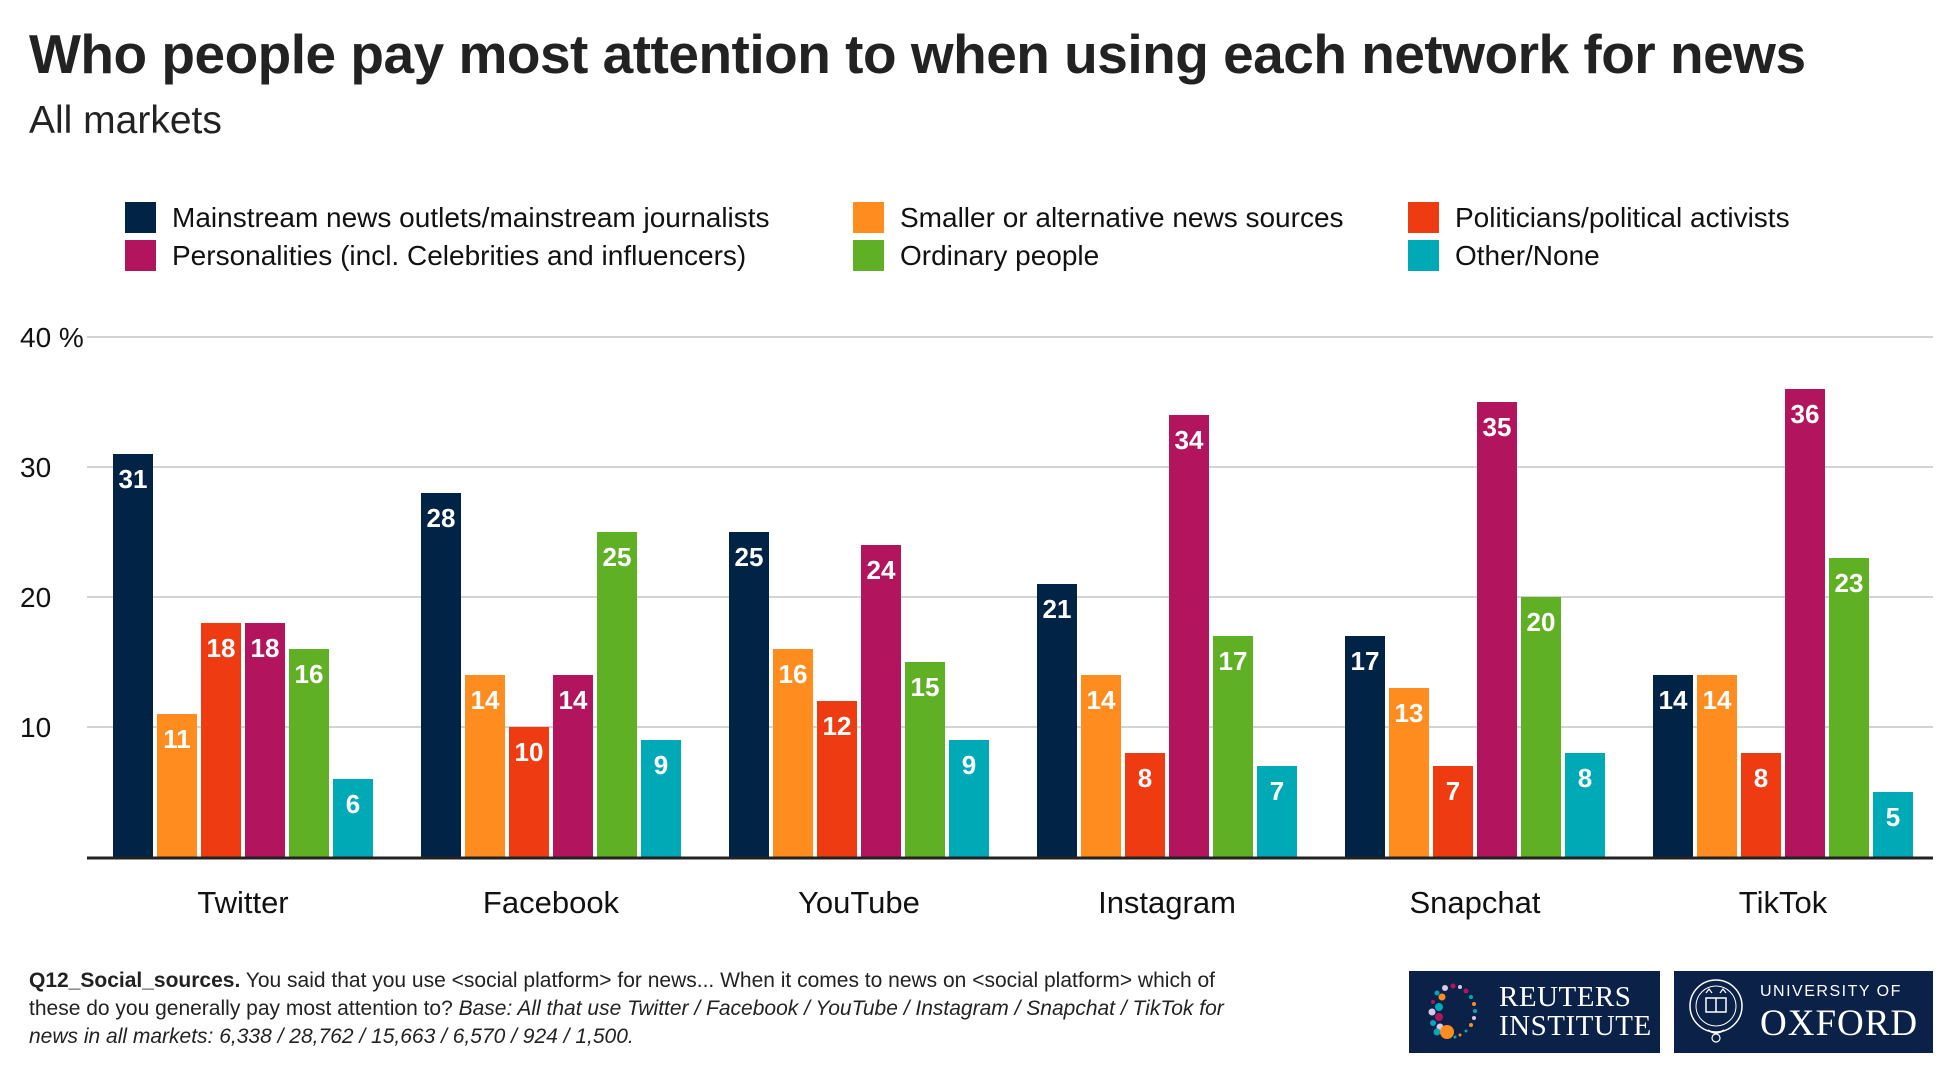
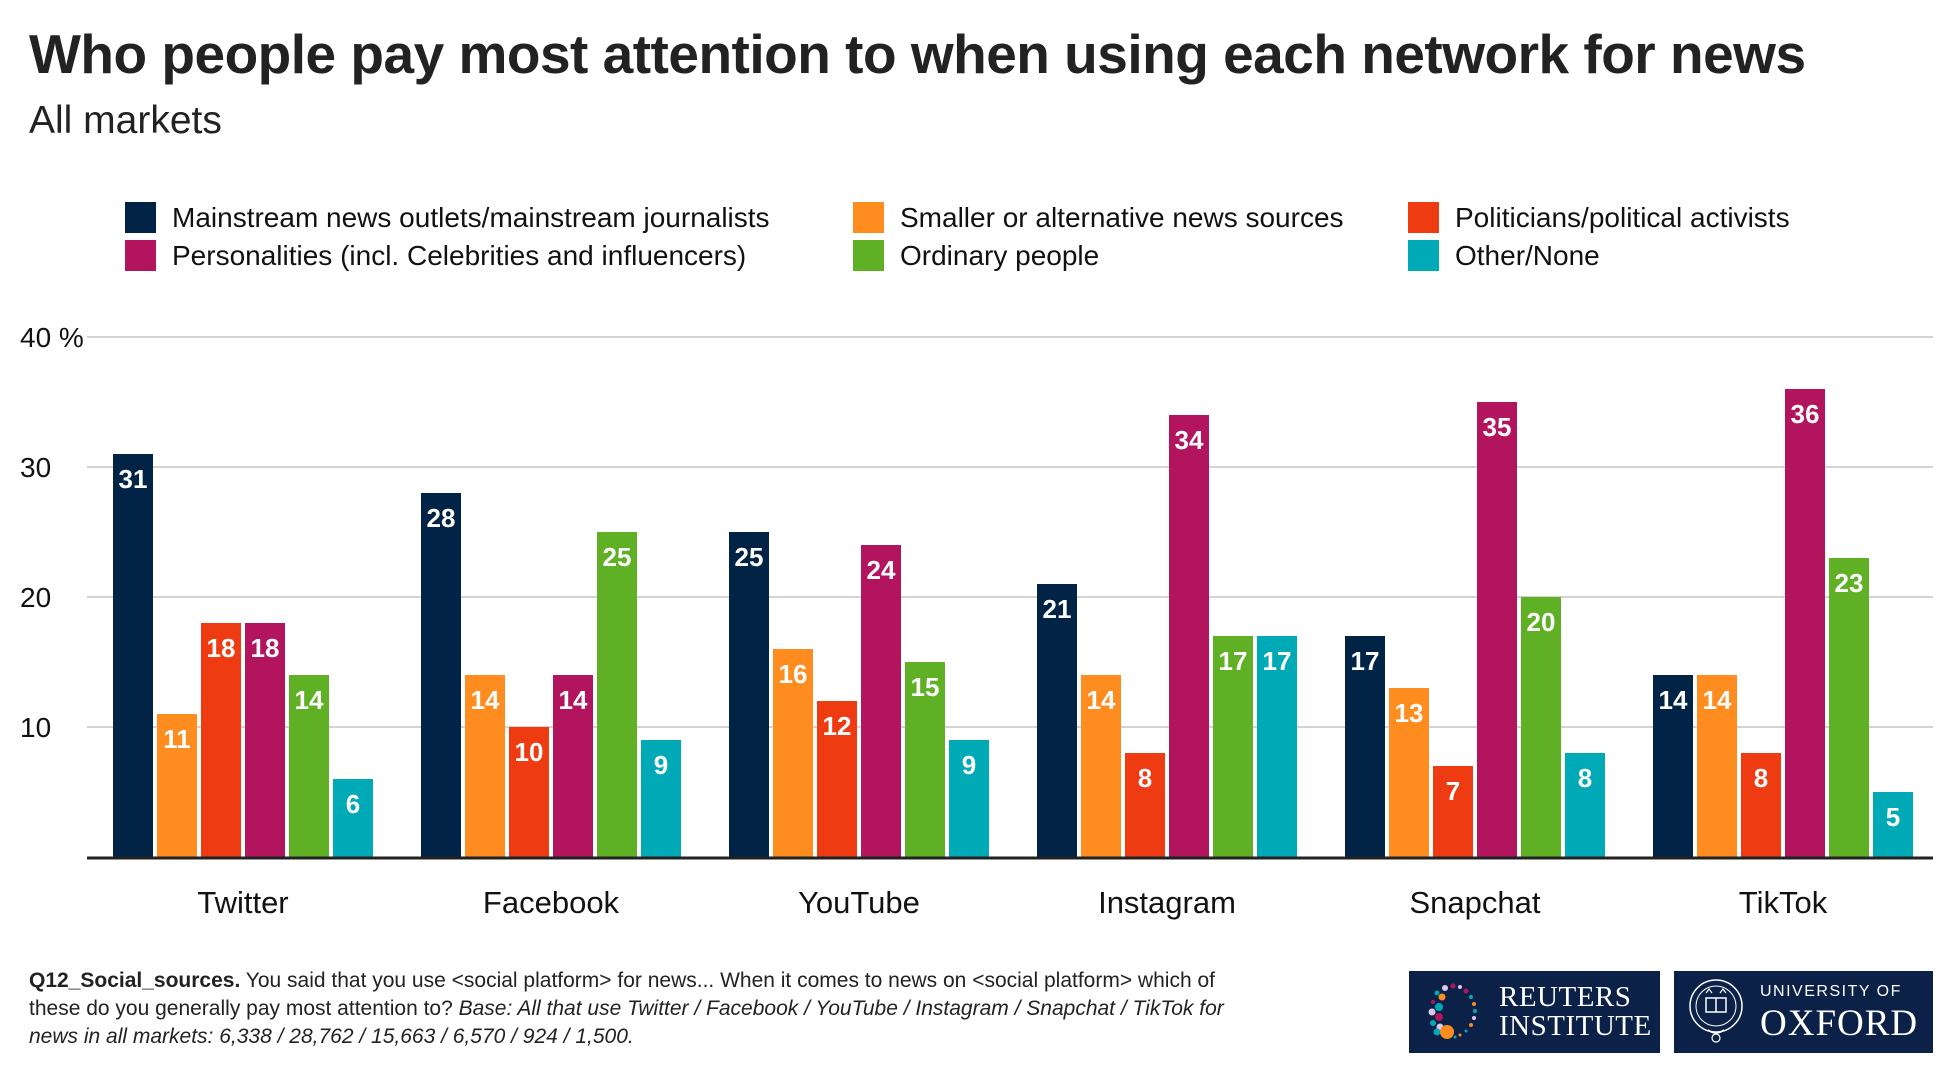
Ordinary people/Twitter: 16 -> 14
Other/None/Instagram: 7 -> 17
